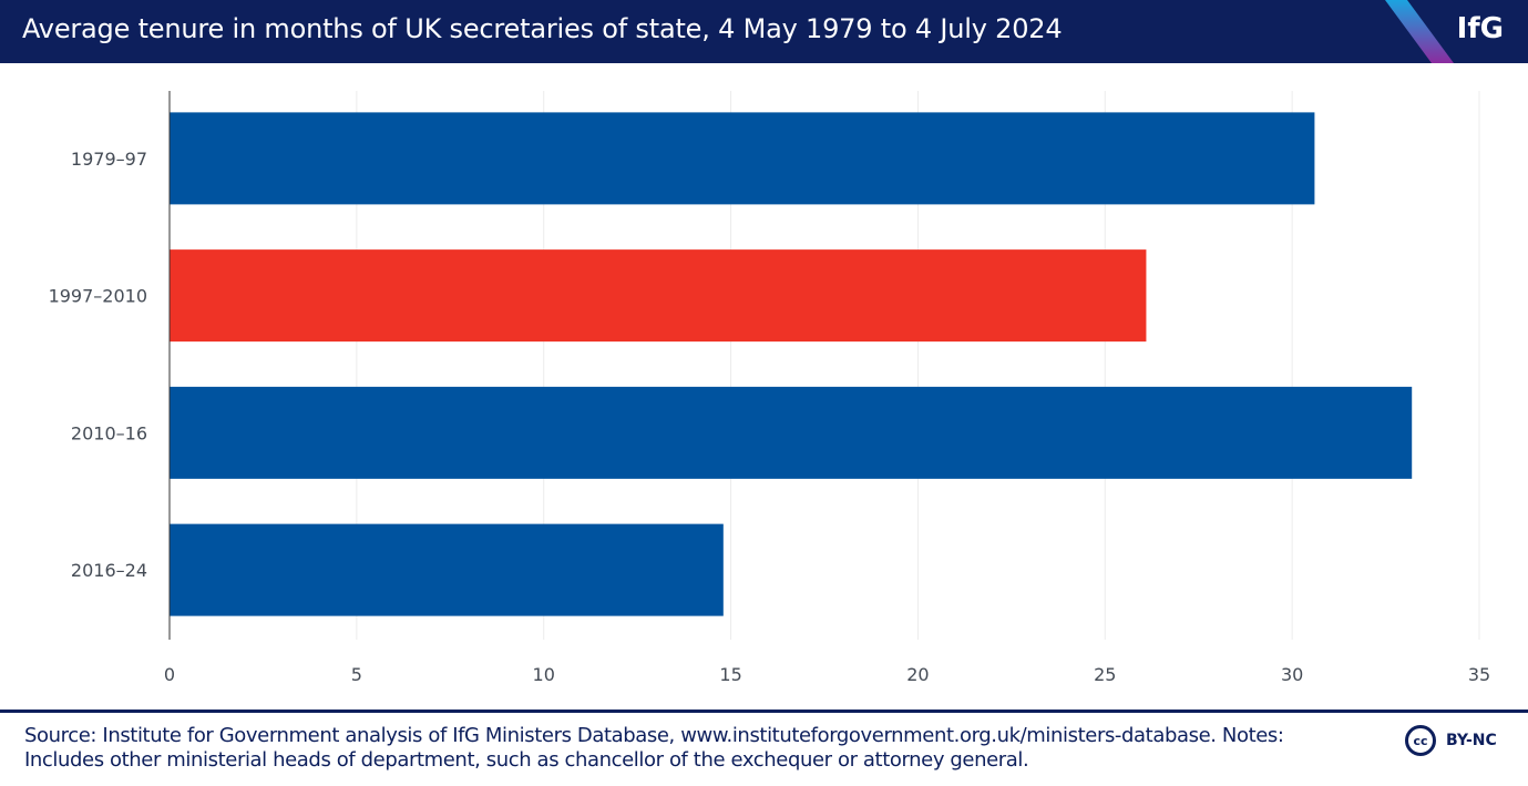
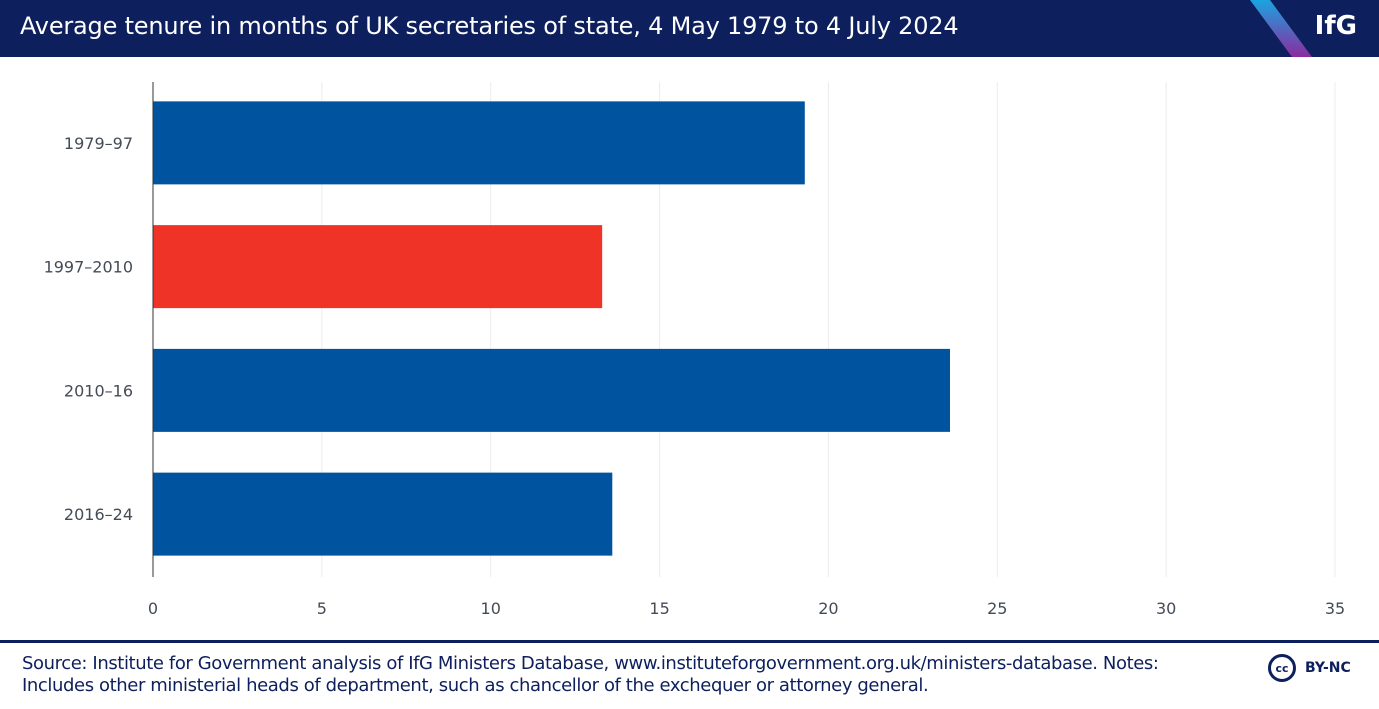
1979–97: 30.6 -> 19.3
1997–2010: 26.1 -> 13.3
2010–16: 33.2 -> 23.6
2016–24: 14.8 -> 13.6
